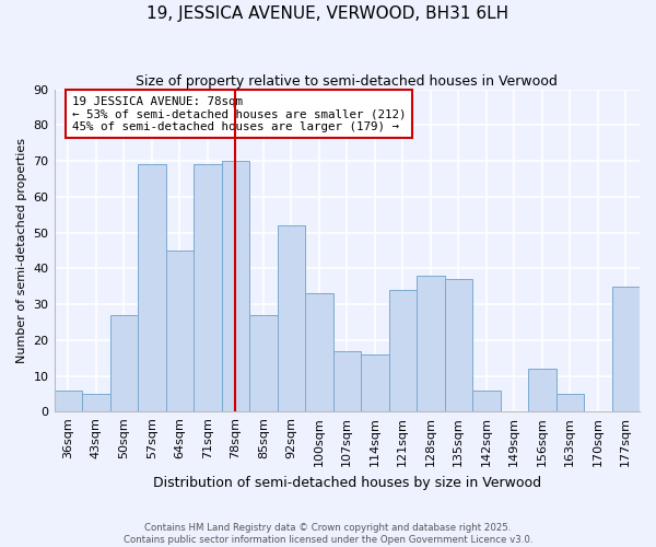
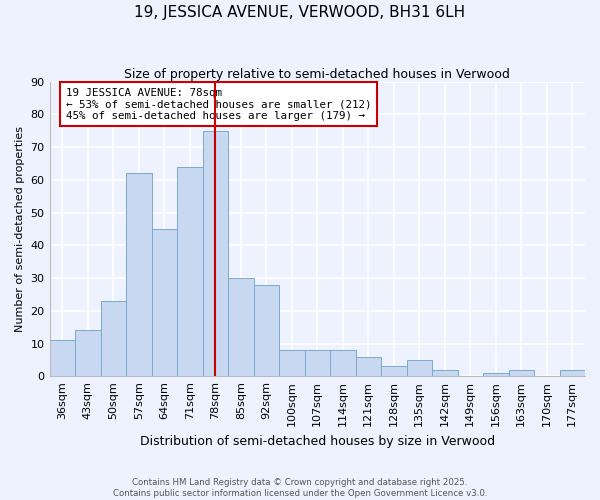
36sqm: 6 -> 11
43sqm: 5 -> 14
50sqm: 27 -> 23
57sqm: 69 -> 62
71sqm: 69 -> 64
78sqm: 70 -> 75
85sqm: 27 -> 30
92sqm: 52 -> 28
100sqm: 33 -> 8
107sqm: 17 -> 8
114sqm: 16 -> 8
121sqm: 34 -> 6
128sqm: 38 -> 3
135sqm: 37 -> 5
142sqm: 6 -> 2
156sqm: 12 -> 1
163sqm: 5 -> 2
177sqm: 35 -> 2
